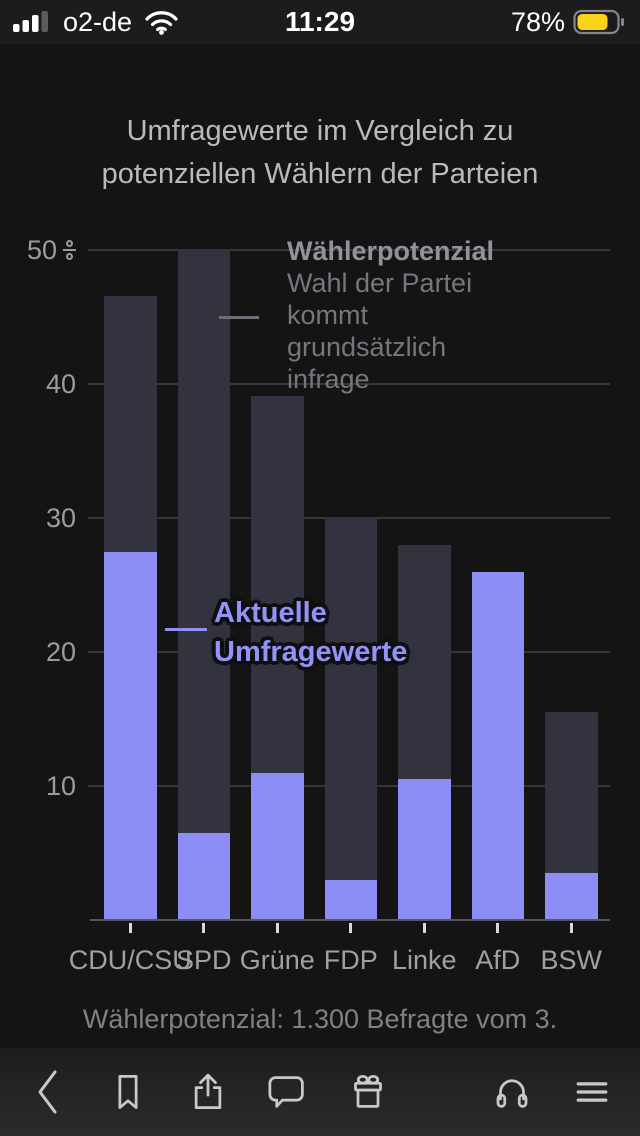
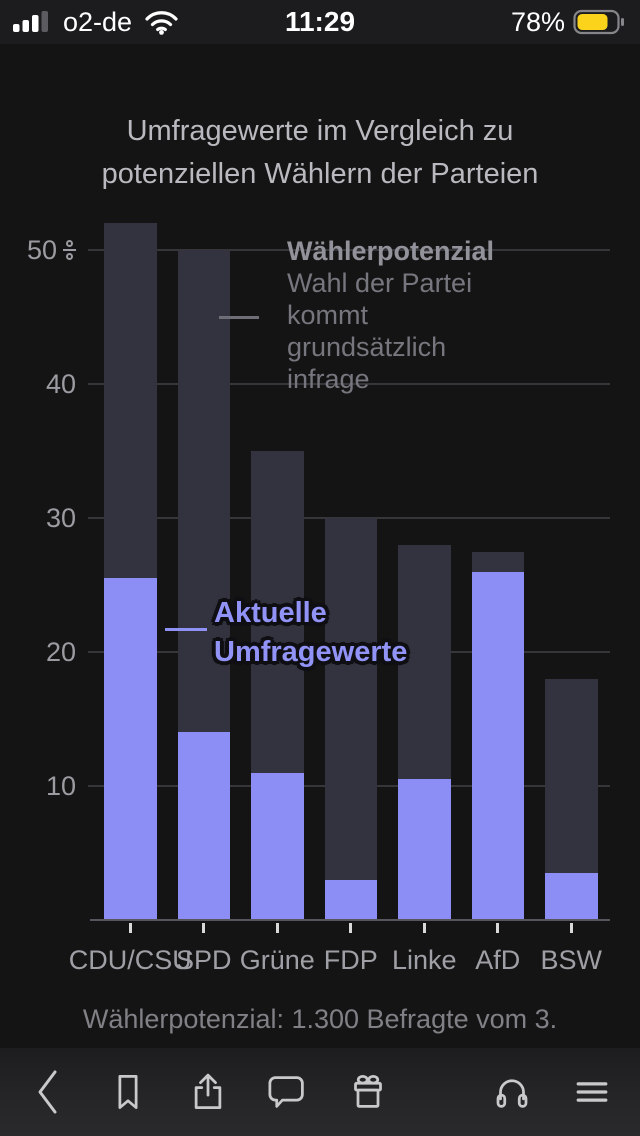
Wählerpotenzial/CDU/CSU: 46.6 -> 52.0
Aktuelle Umfragewerte/CDU/CSU: 27.5 -> 25.5
Aktuelle Umfragewerte/SPD: 6.5 -> 14.0
Wählerpotenzial/Grüne: 39.1 -> 35.0
Wählerpotenzial/AfD: 25.3 -> 27.5
Wählerpotenzial/BSW: 15.5 -> 18.0
